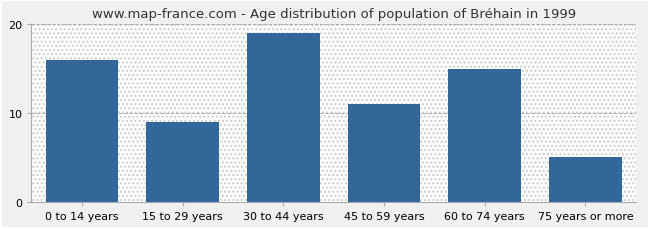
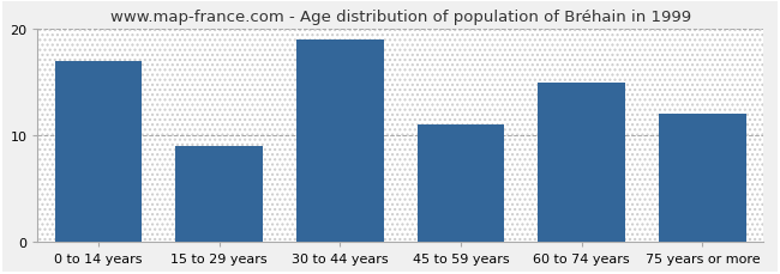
0 to 14 years: 16 -> 17
75 years or more: 5 -> 12
